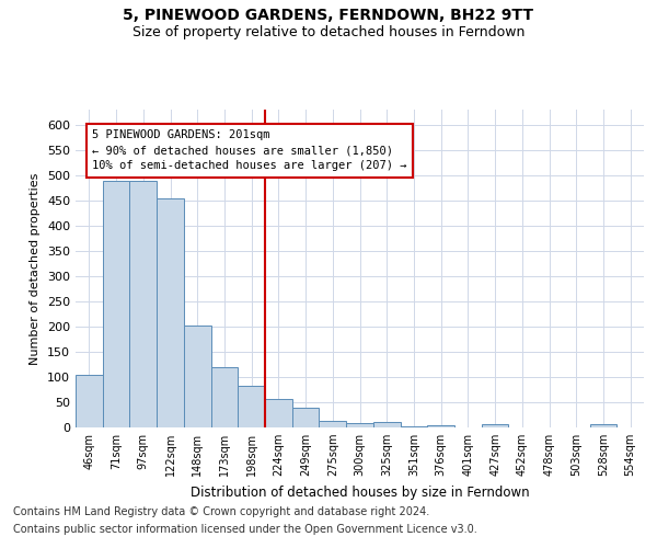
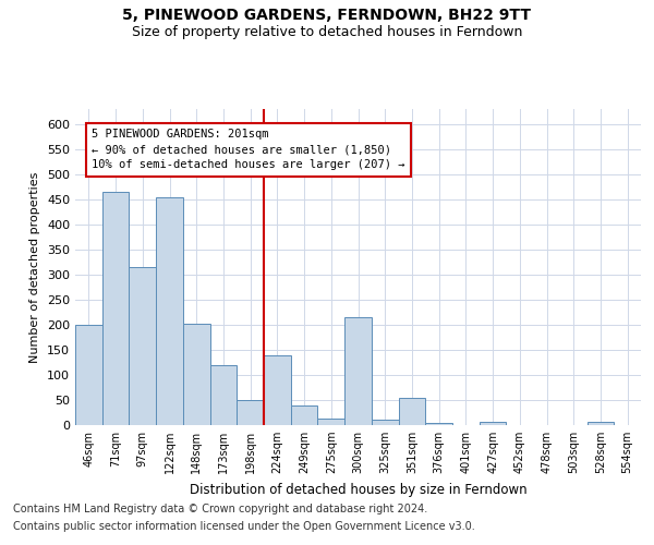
46sqm: 105 -> 200
71sqm: 488 -> 465
97sqm: 488 -> 315
198sqm: 82 -> 50
224sqm: 57 -> 140
300sqm: 9 -> 215
351sqm: 3 -> 55
